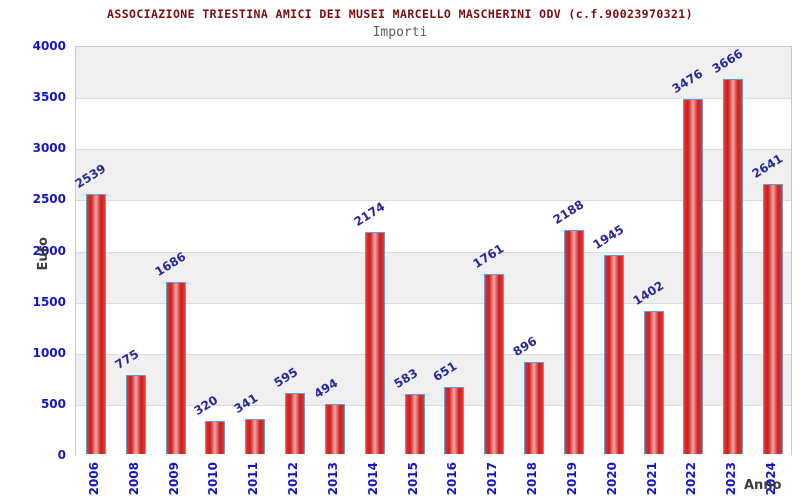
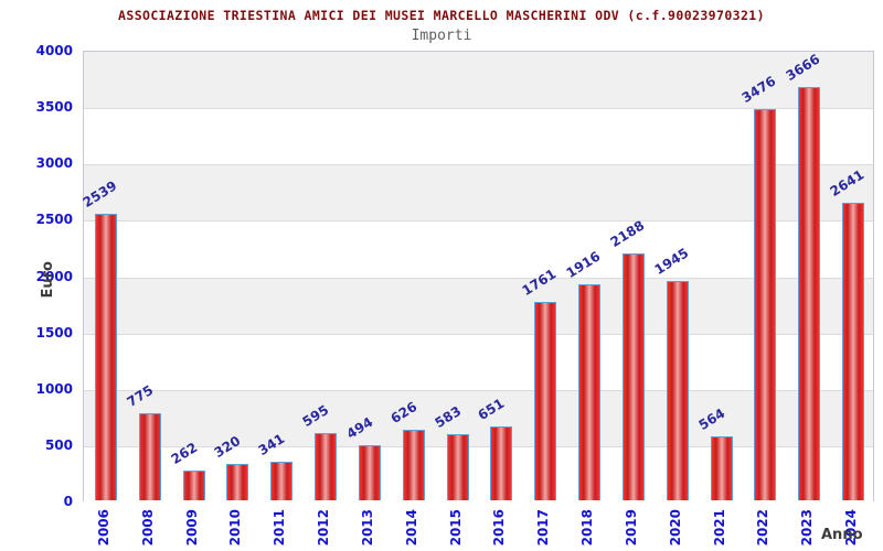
2009: 1686 -> 262
2014: 2174 -> 626
2018: 896 -> 1916
2021: 1402 -> 564
